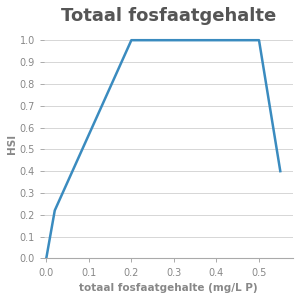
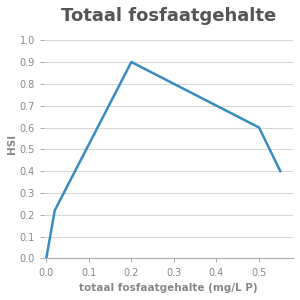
0.2: 1.00 -> 0.90
0.5: 1.00 -> 0.60
